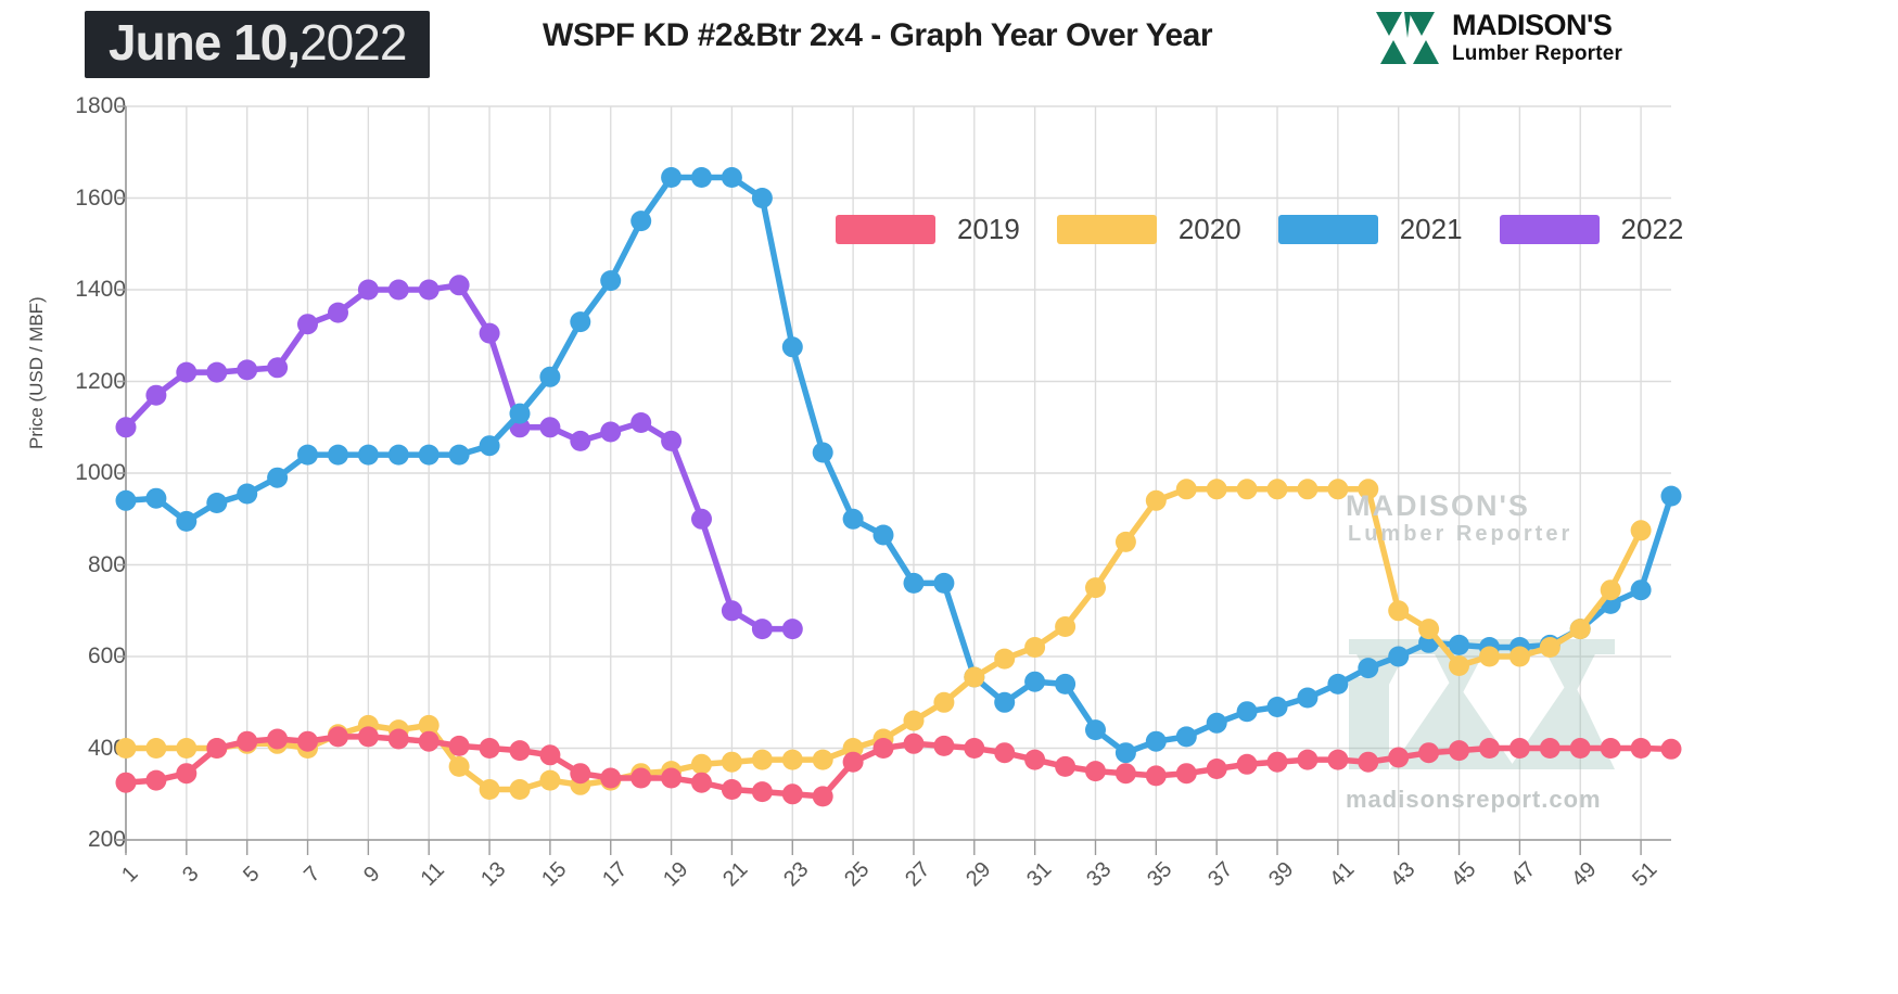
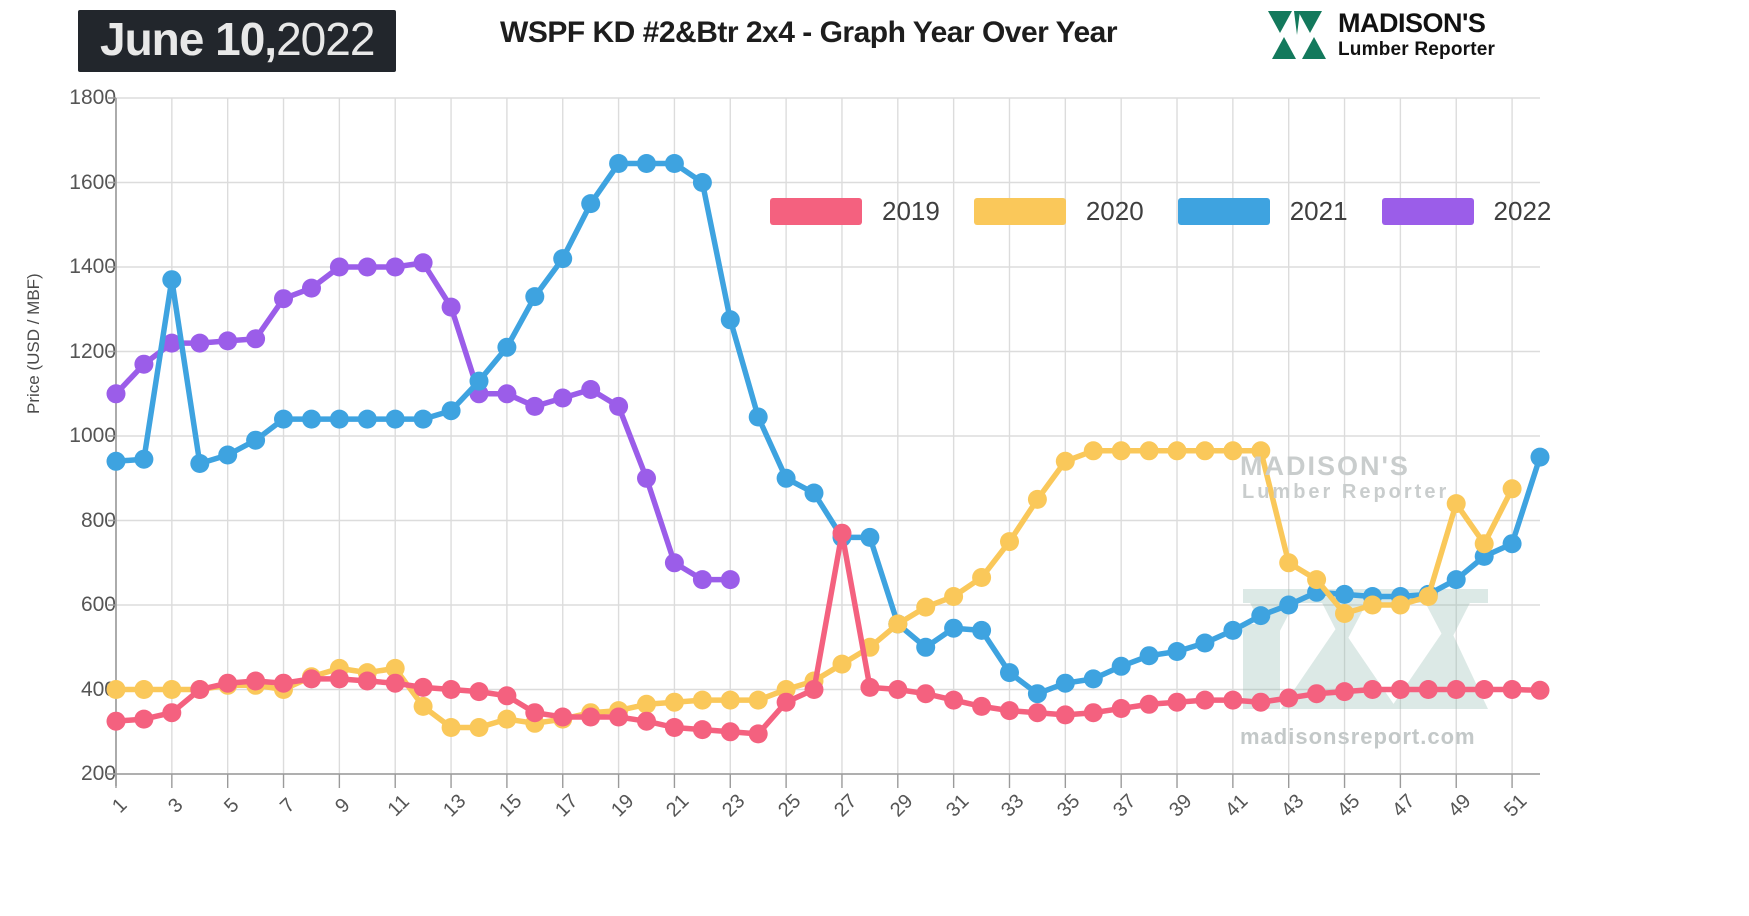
2021/3: 900 -> 1370
2019/27: 410 -> 770
2020/49: 660 -> 840
